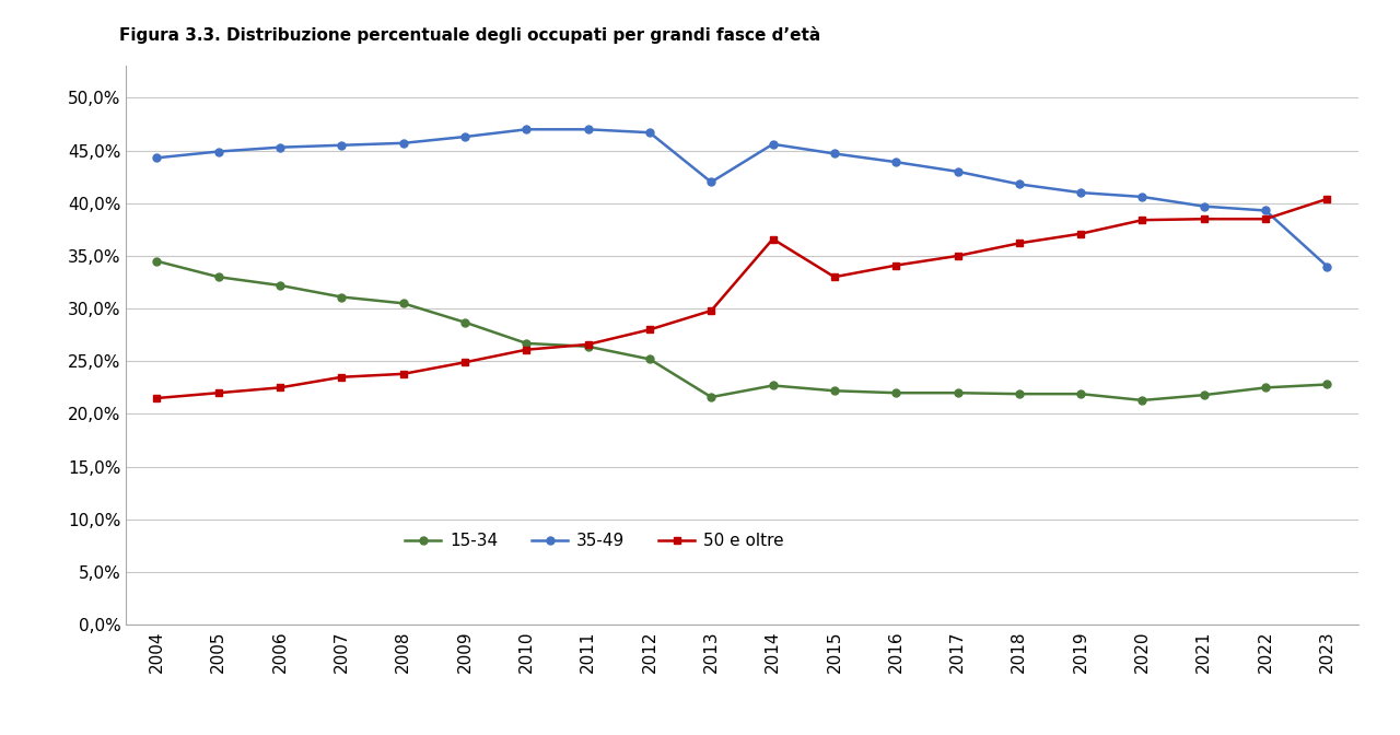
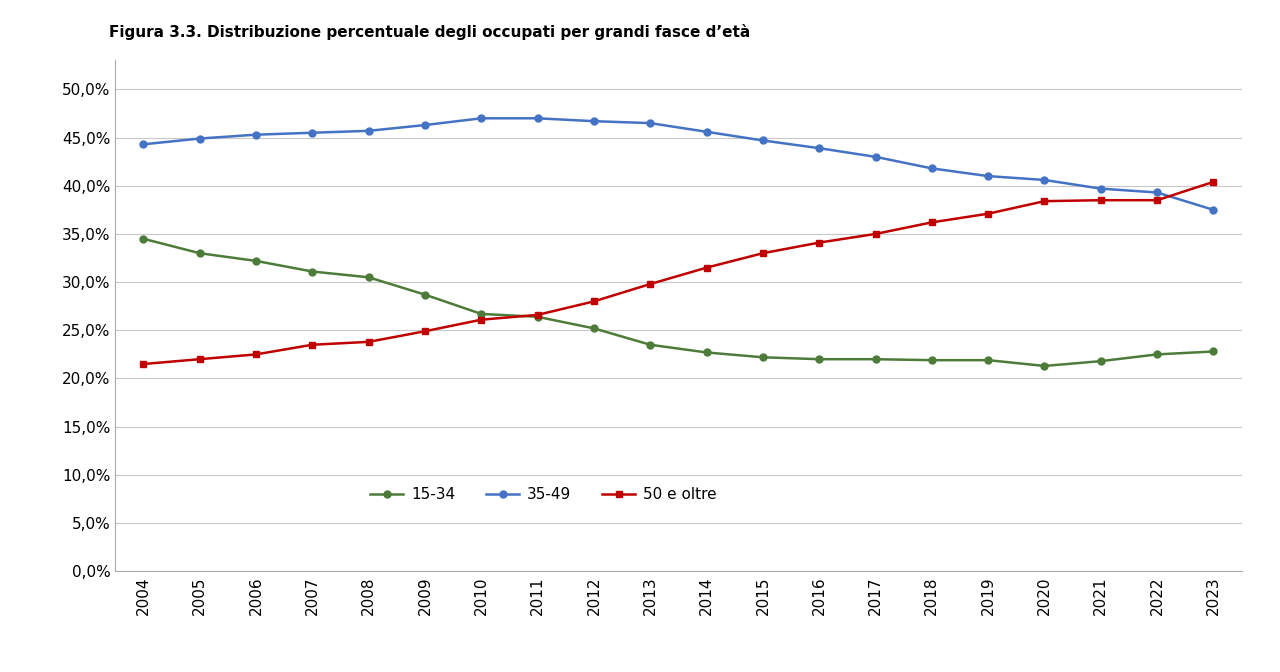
15-34/2013: 21,6% -> 23,5%
35-49/2013: 42,0% -> 46,5%
50 e oltre/2014: 36,6% -> 31,5%
35-49/2023: 34,0% -> 37,5%
